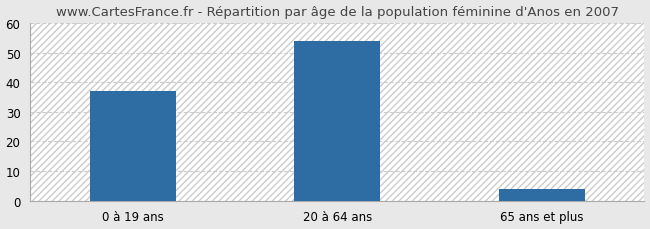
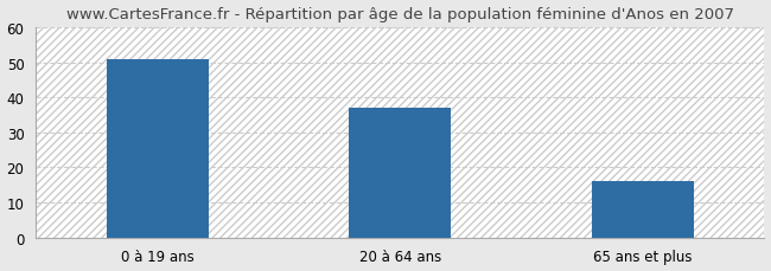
0 à 19 ans: 37 -> 51
20 à 64 ans: 54 -> 37
65 ans et plus: 4 -> 16
